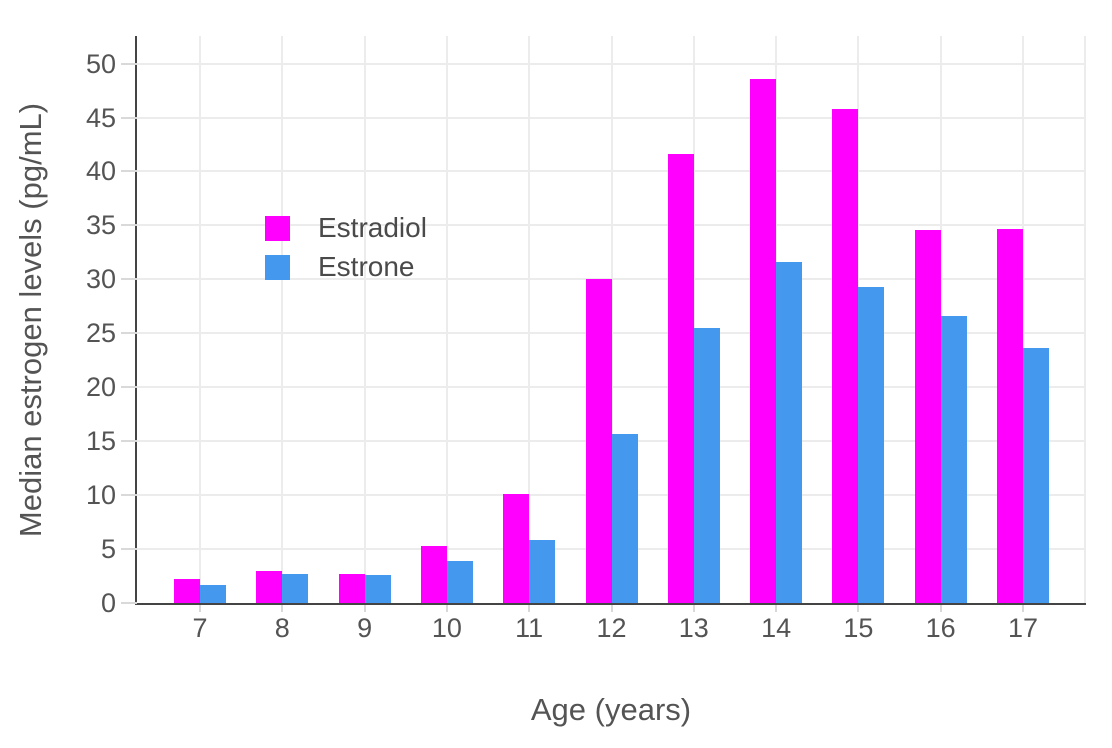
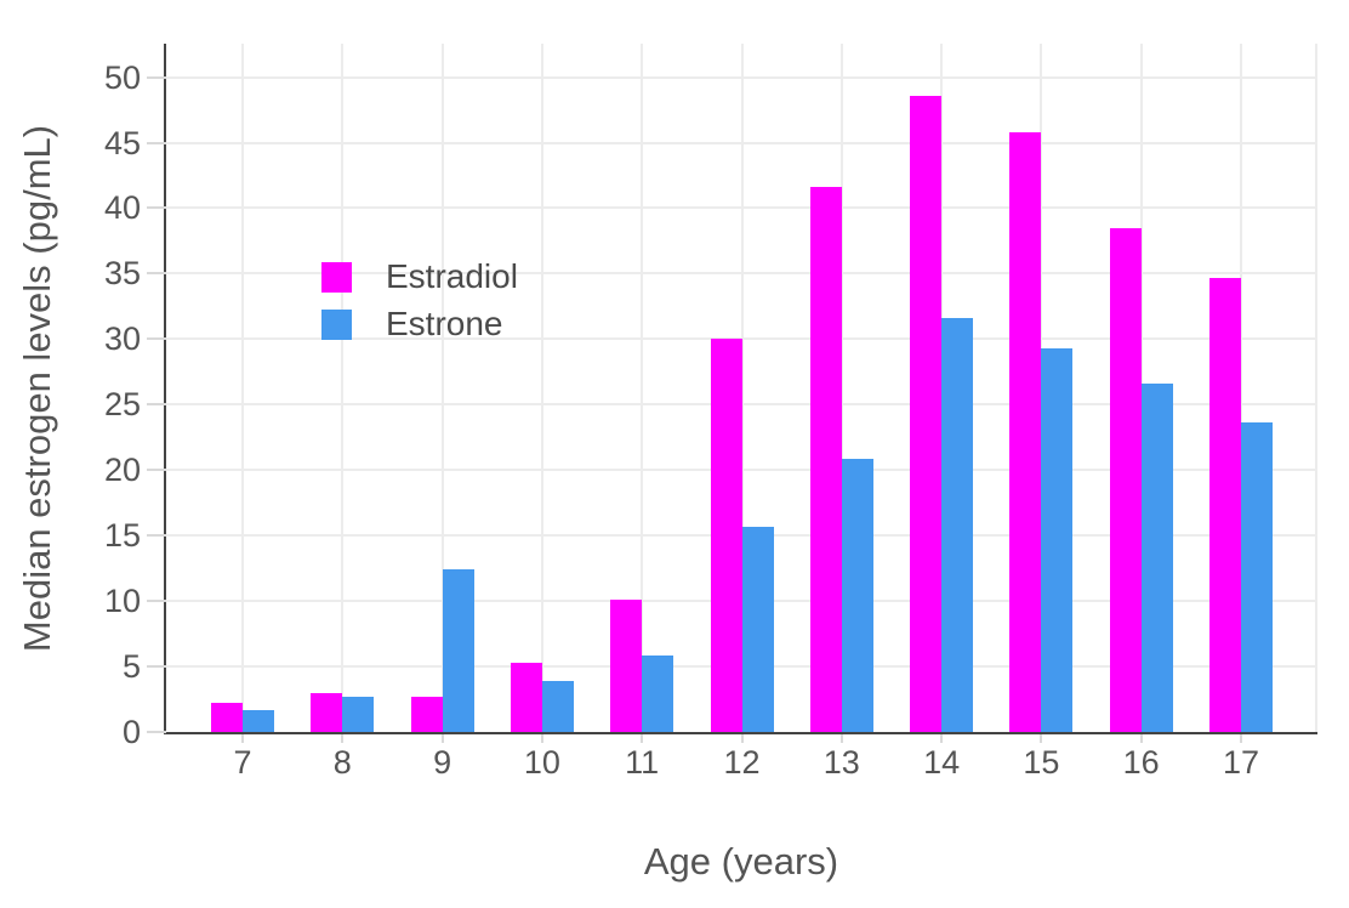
Estrone/9: 2.6 -> 12.4
Estrone/13: 25.5 -> 20.9
Estradiol/16: 34.6 -> 38.5
